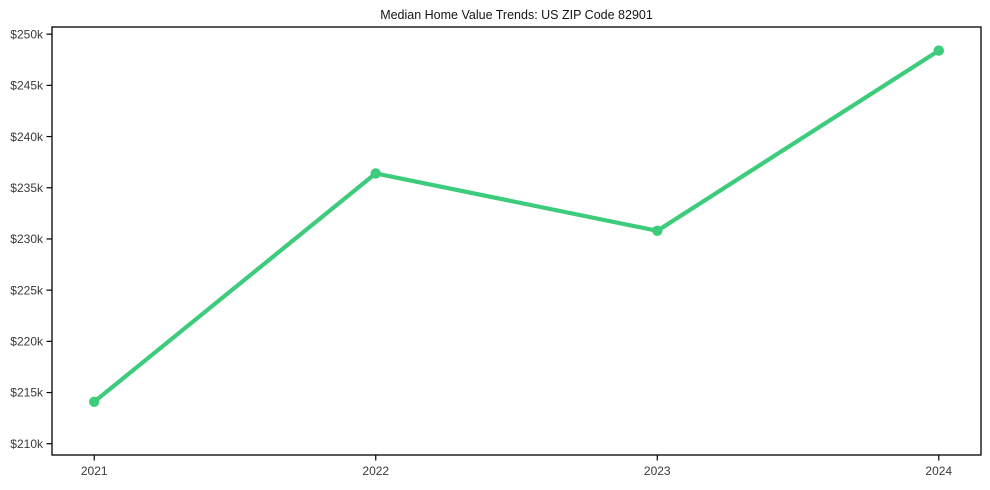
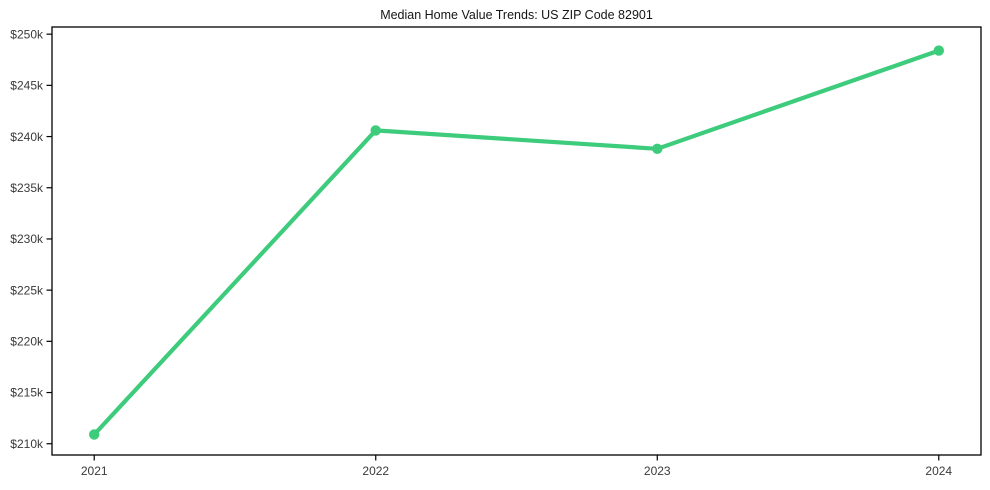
2021: $214.1k -> $210.9k
2022: $236.4k -> $240.6k
2023: $230.8k -> $238.8k
